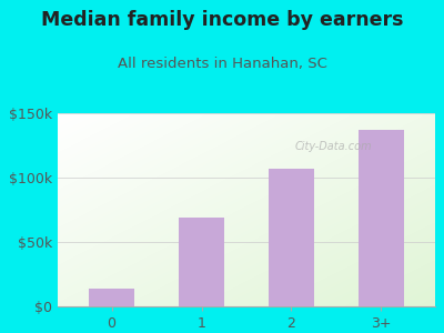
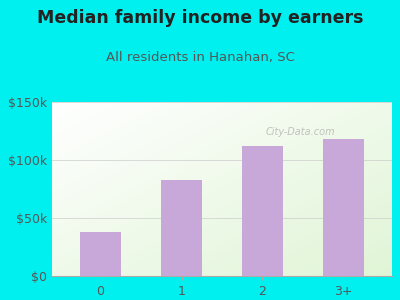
0: $14k -> $38k
1: $69k -> $83k
2: $107k -> $112k
3+: $137k -> $118k
